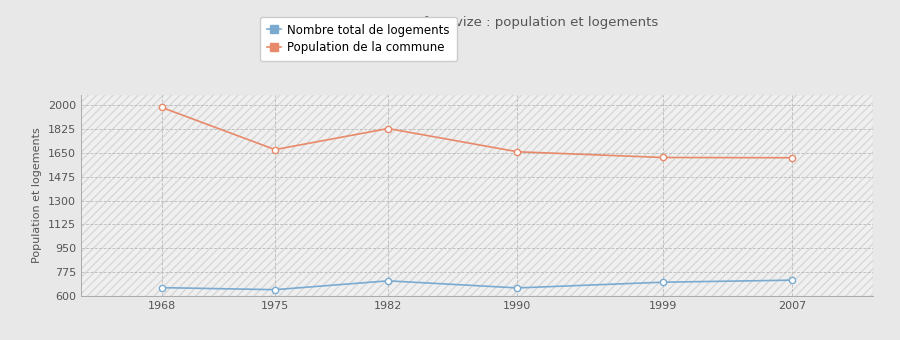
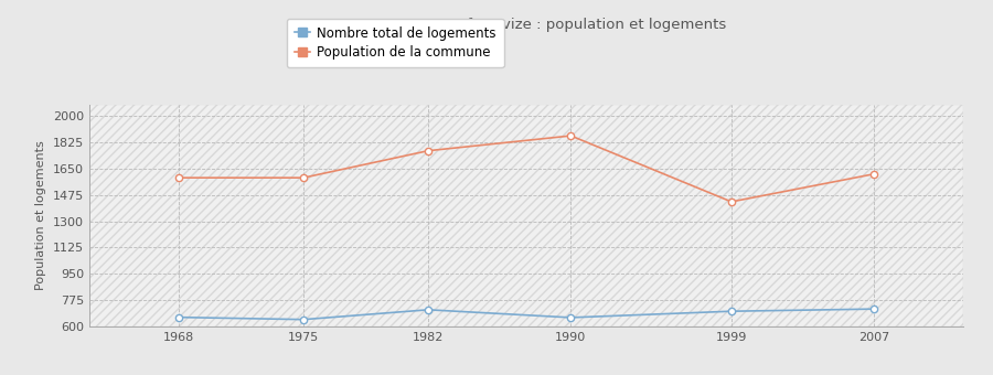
Population de la commune/1968: 1980 -> 1590
Population de la commune/1975: 1680 -> 1590
Population de la commune/1982: 1830 -> 1770
Population de la commune/1990: 1660 -> 1870
Population de la commune/1999: 1620 -> 1430
